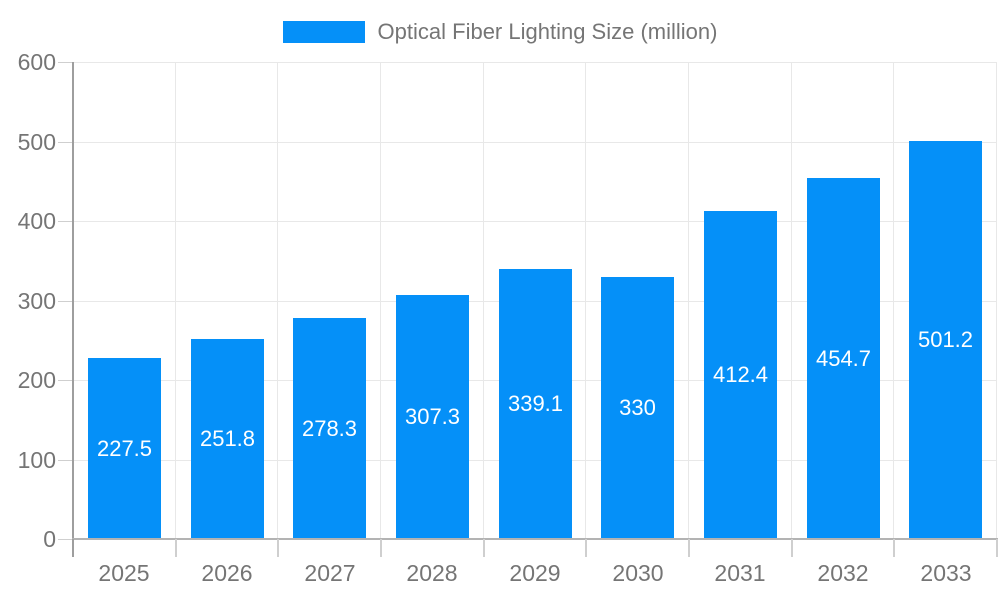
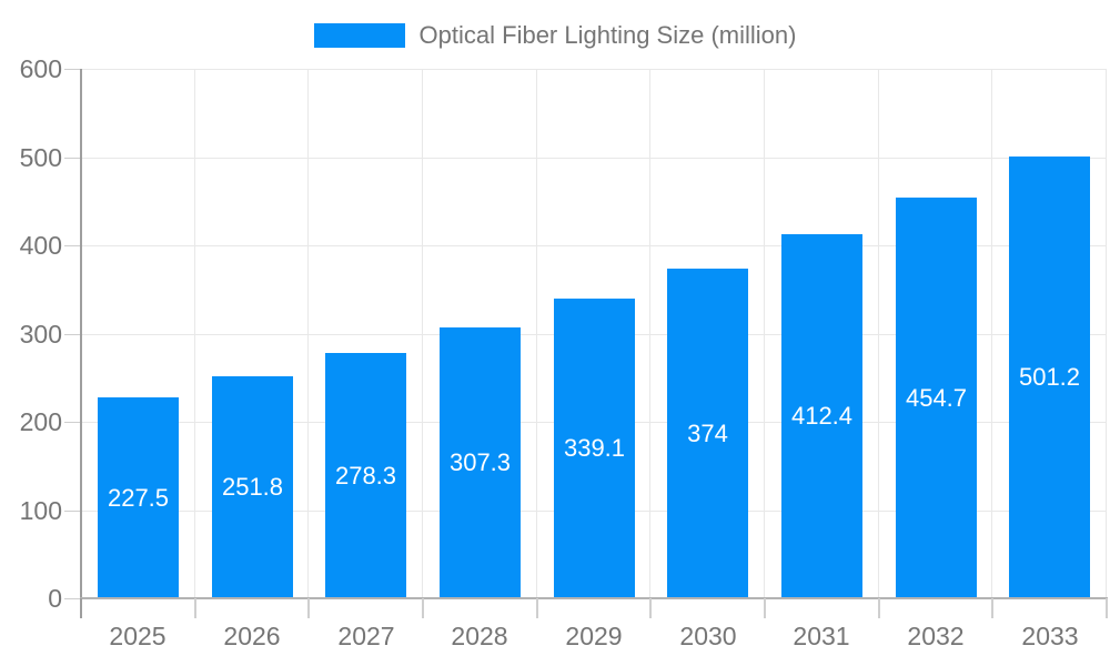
2030: 330 -> 374
